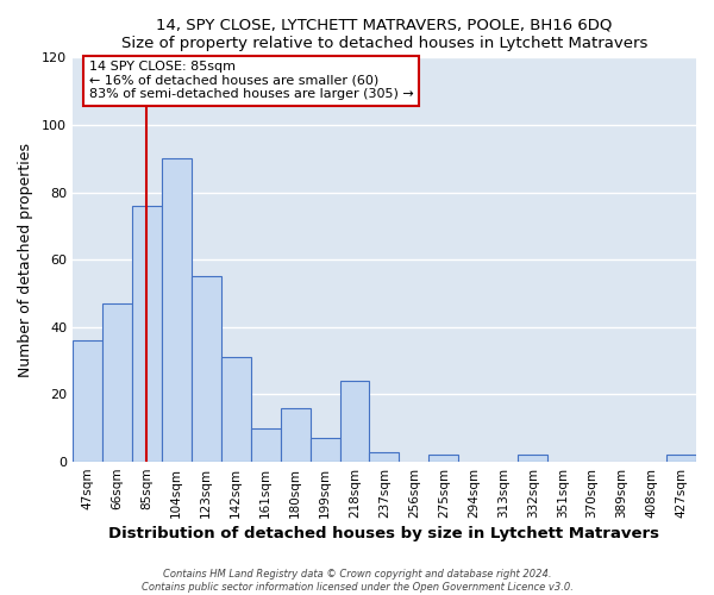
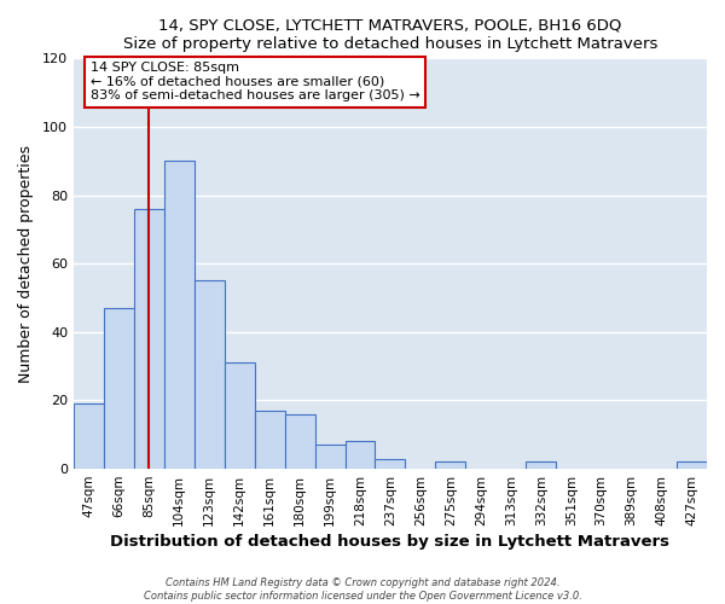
47sqm: 36 -> 19
161sqm: 10 -> 17
218sqm: 24 -> 8
